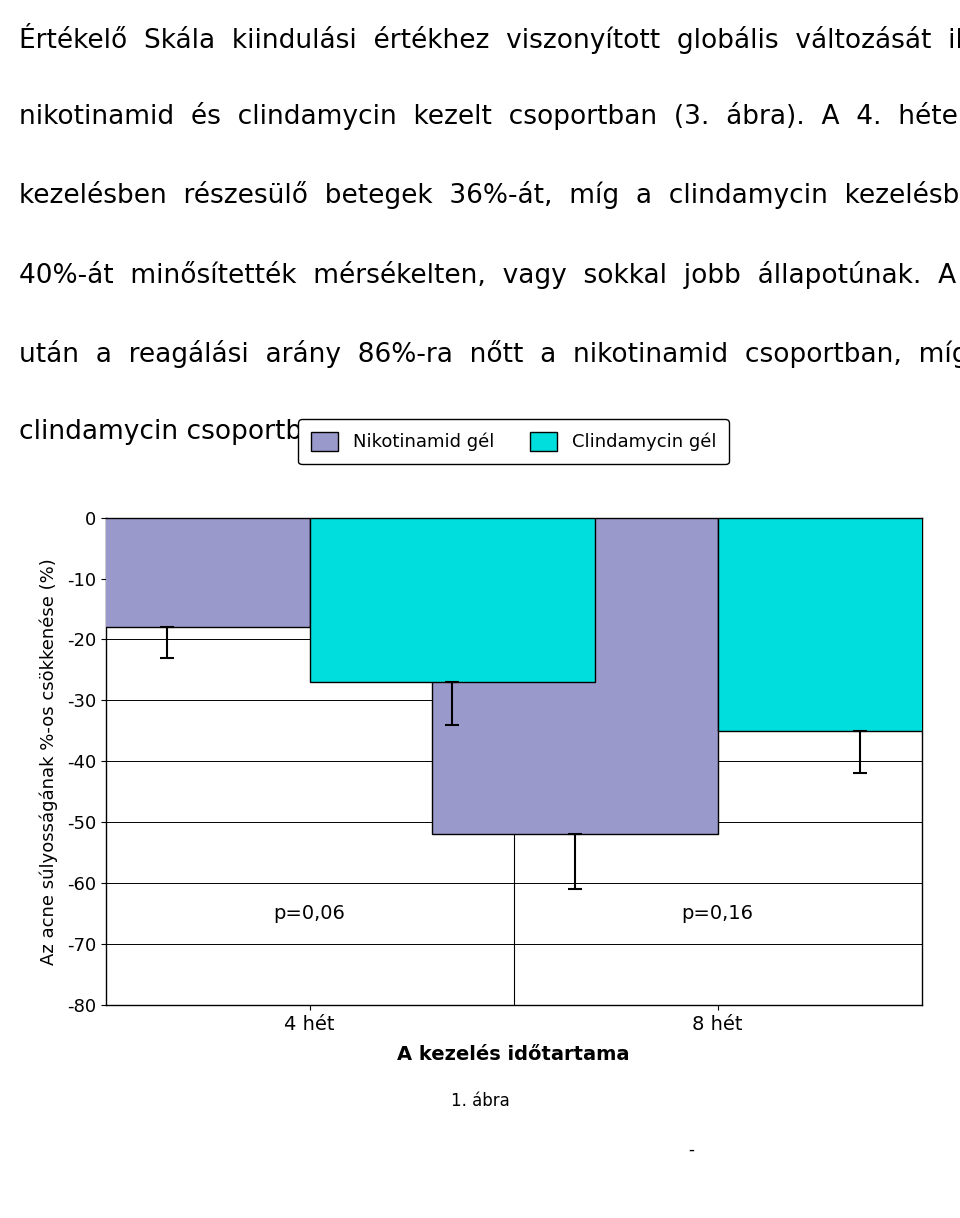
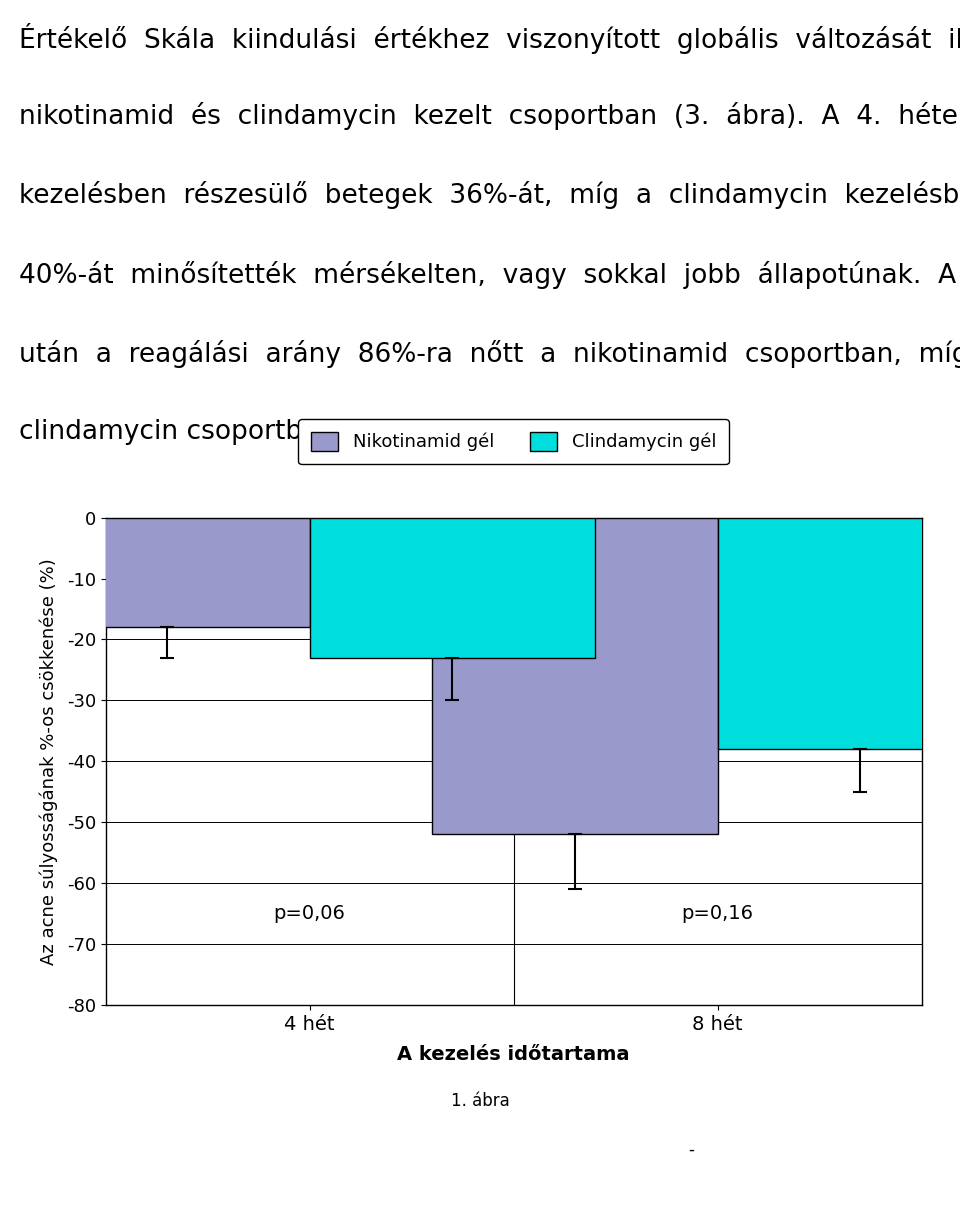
Clindamycin gél/4 hét: -27 -> -23
Clindamycin gél/8 hét: -35 -> -38
